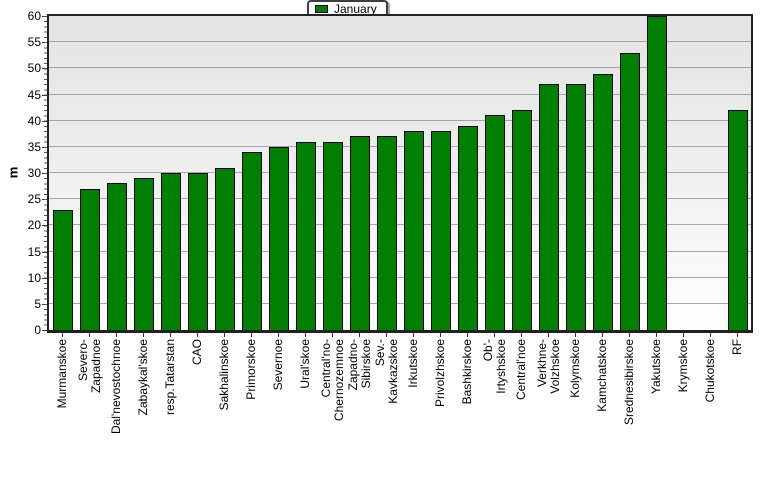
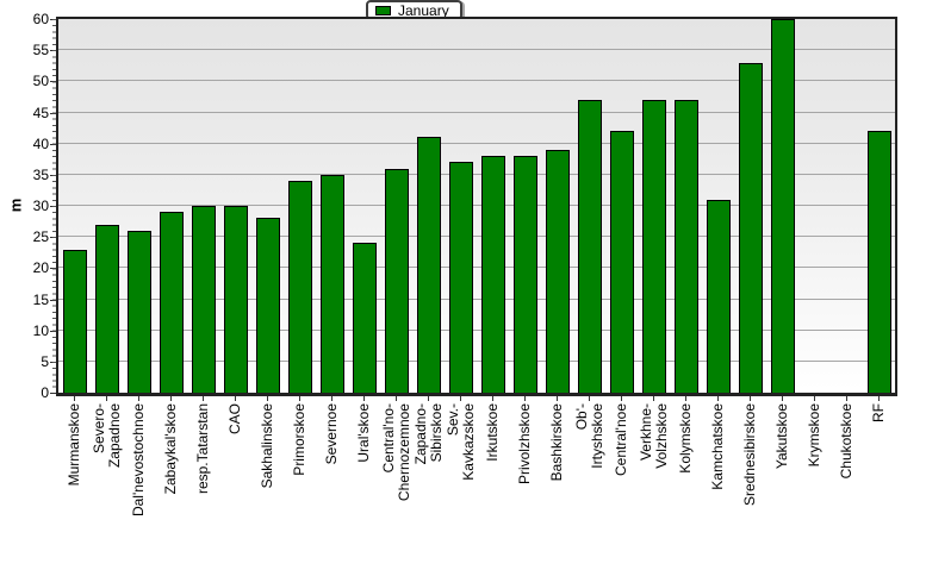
Dal'nevostochnoe: 28 -> 26
Sakhalinskoe: 31 -> 28
Ural'skoe: 36 -> 24
Zapadno- Sibirskoe: 37 -> 41
Ob'- Irtyshskoe: 41 -> 47
Kamchatskoe: 49 -> 31
